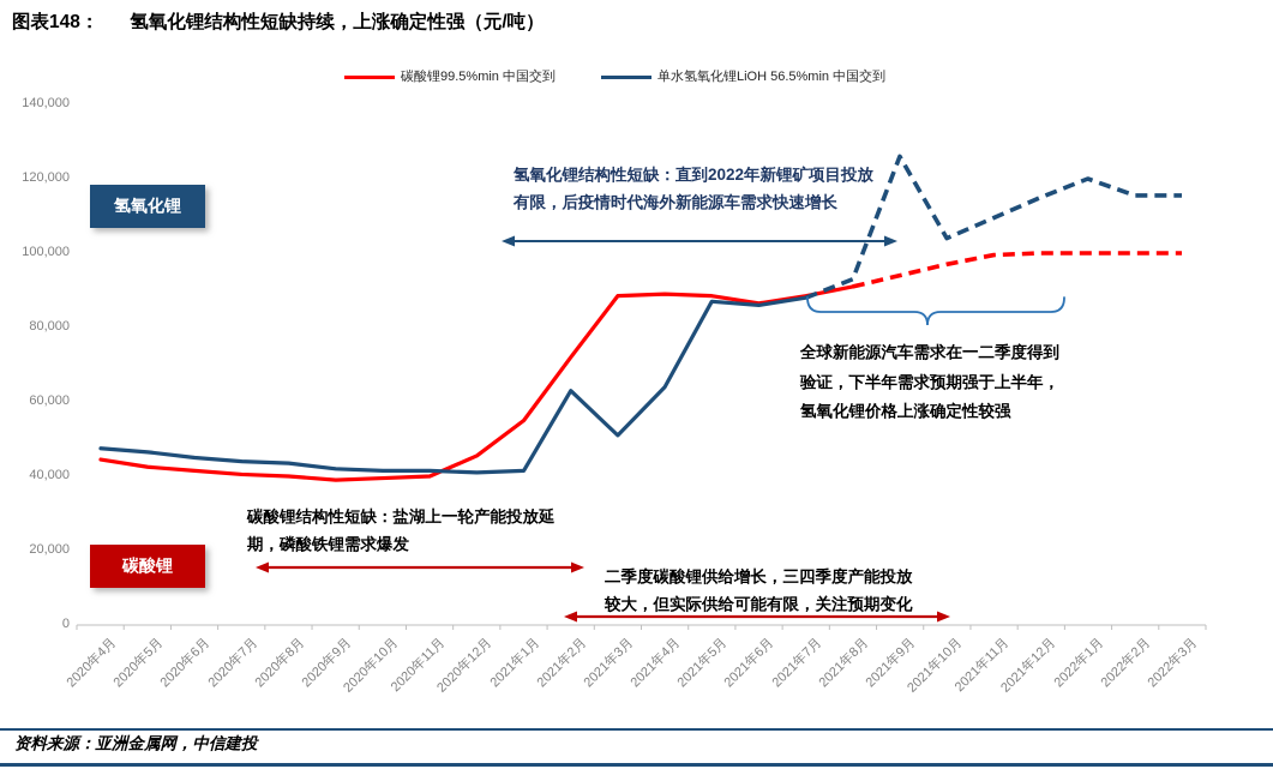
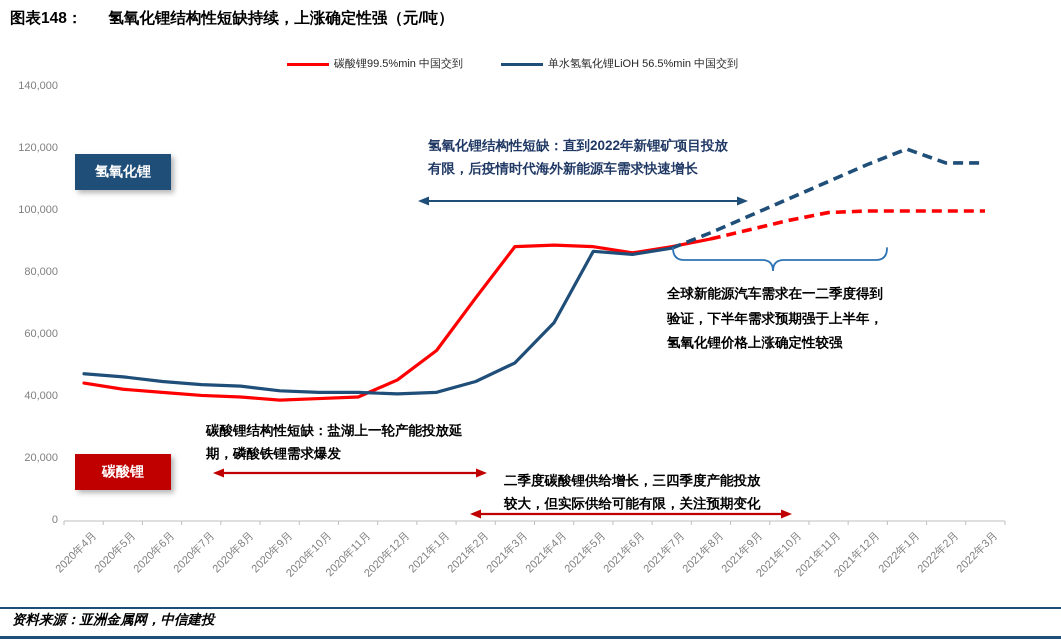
单水氢氧化锂LiOH 56.5%min 中国交到/2021年2月: 63000 -> 45000
单水氢氧化锂LiOH 56.5%min 中国交到/2021年9月: 126000 -> 98000
